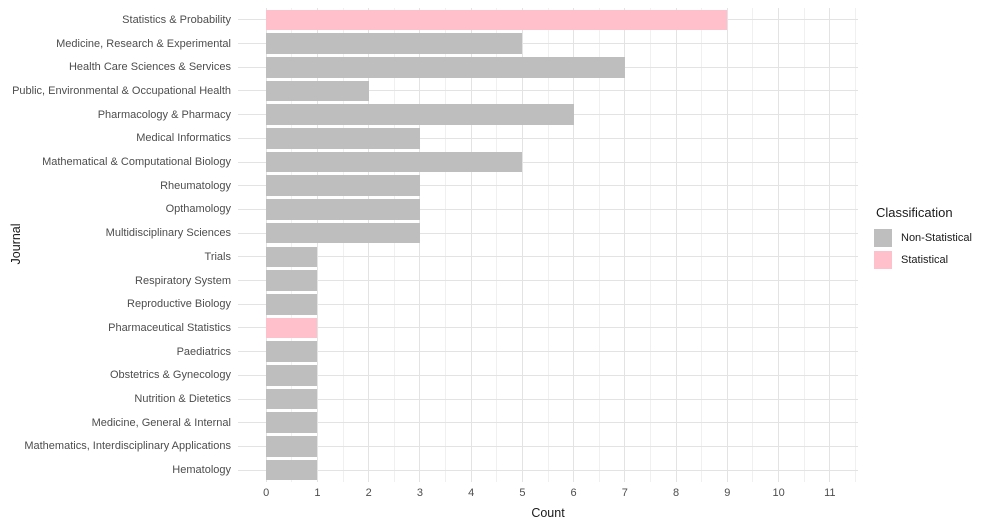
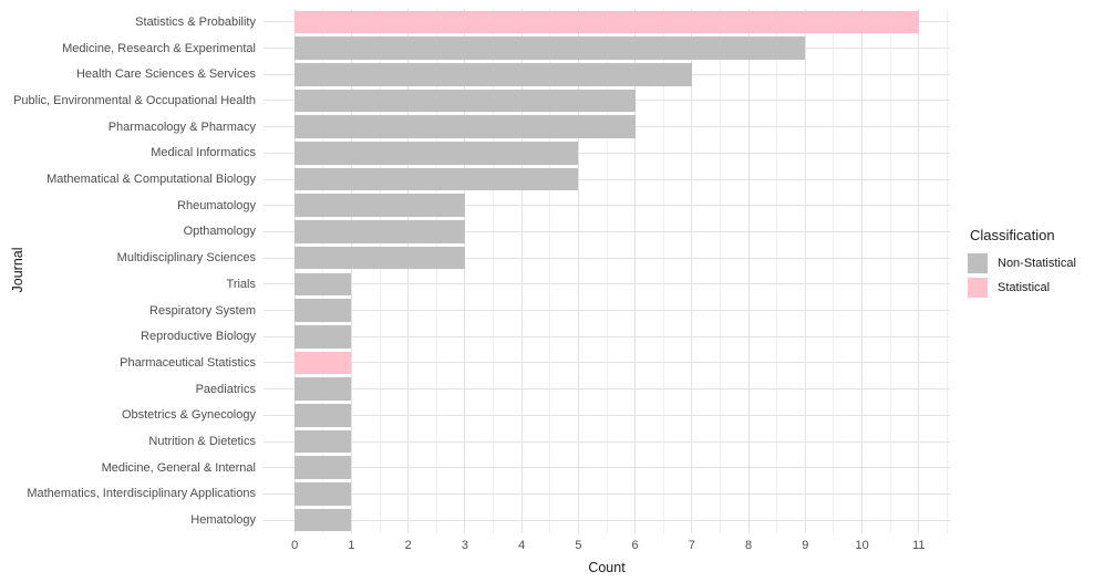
Statistics & Probability: 9 -> 11
Medicine, Research & Experimental: 5 -> 9
Public, Environmental & Occupational Health: 2 -> 6
Medical Informatics: 3 -> 5
